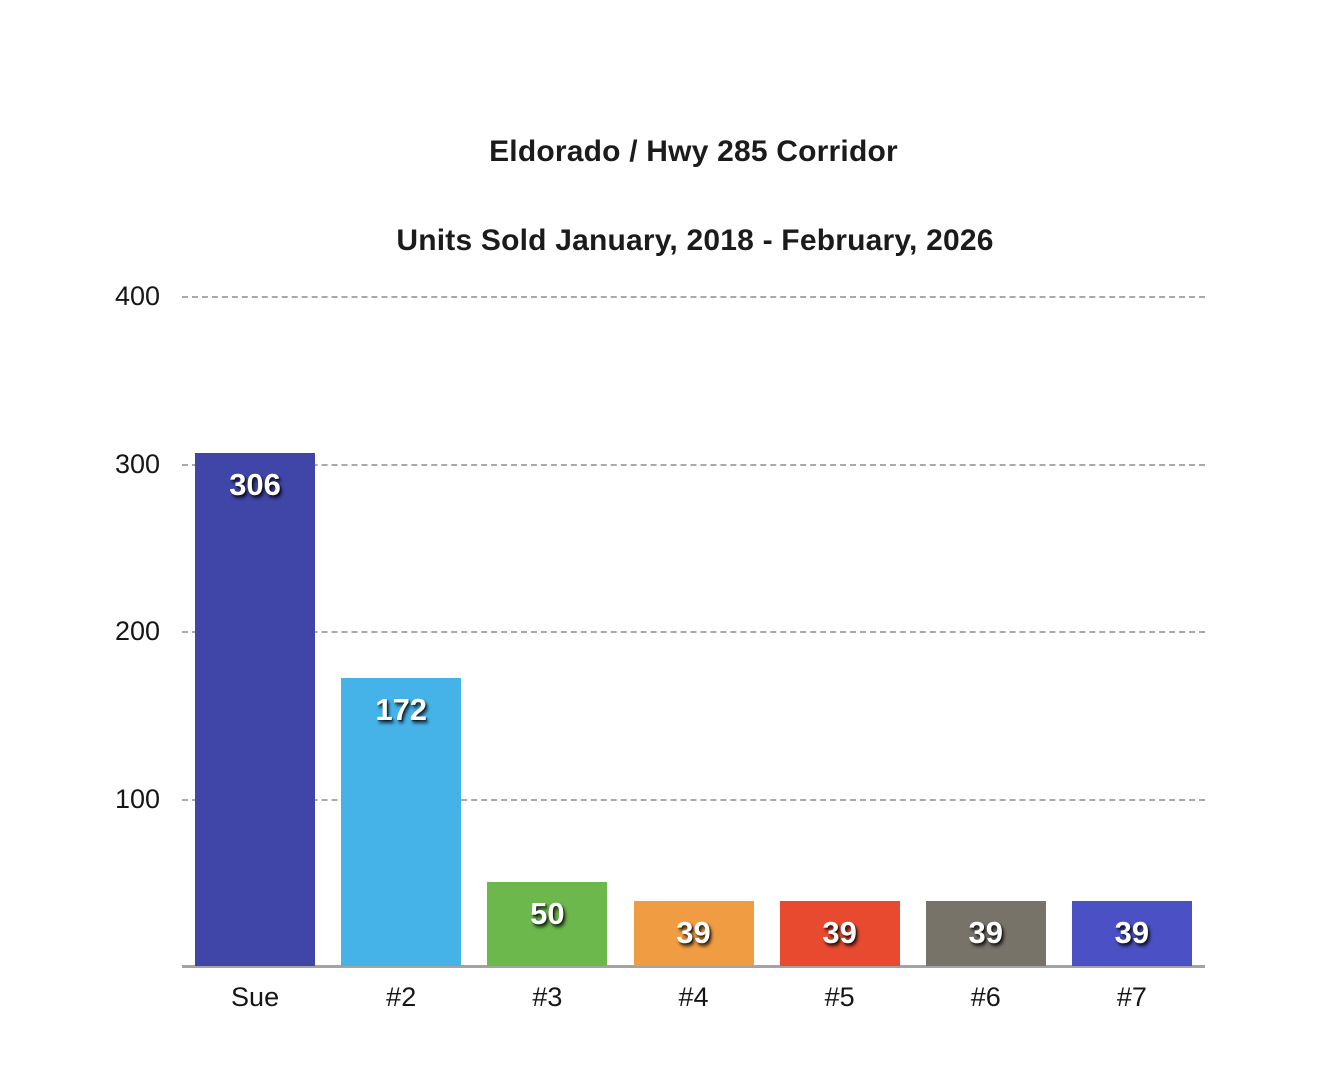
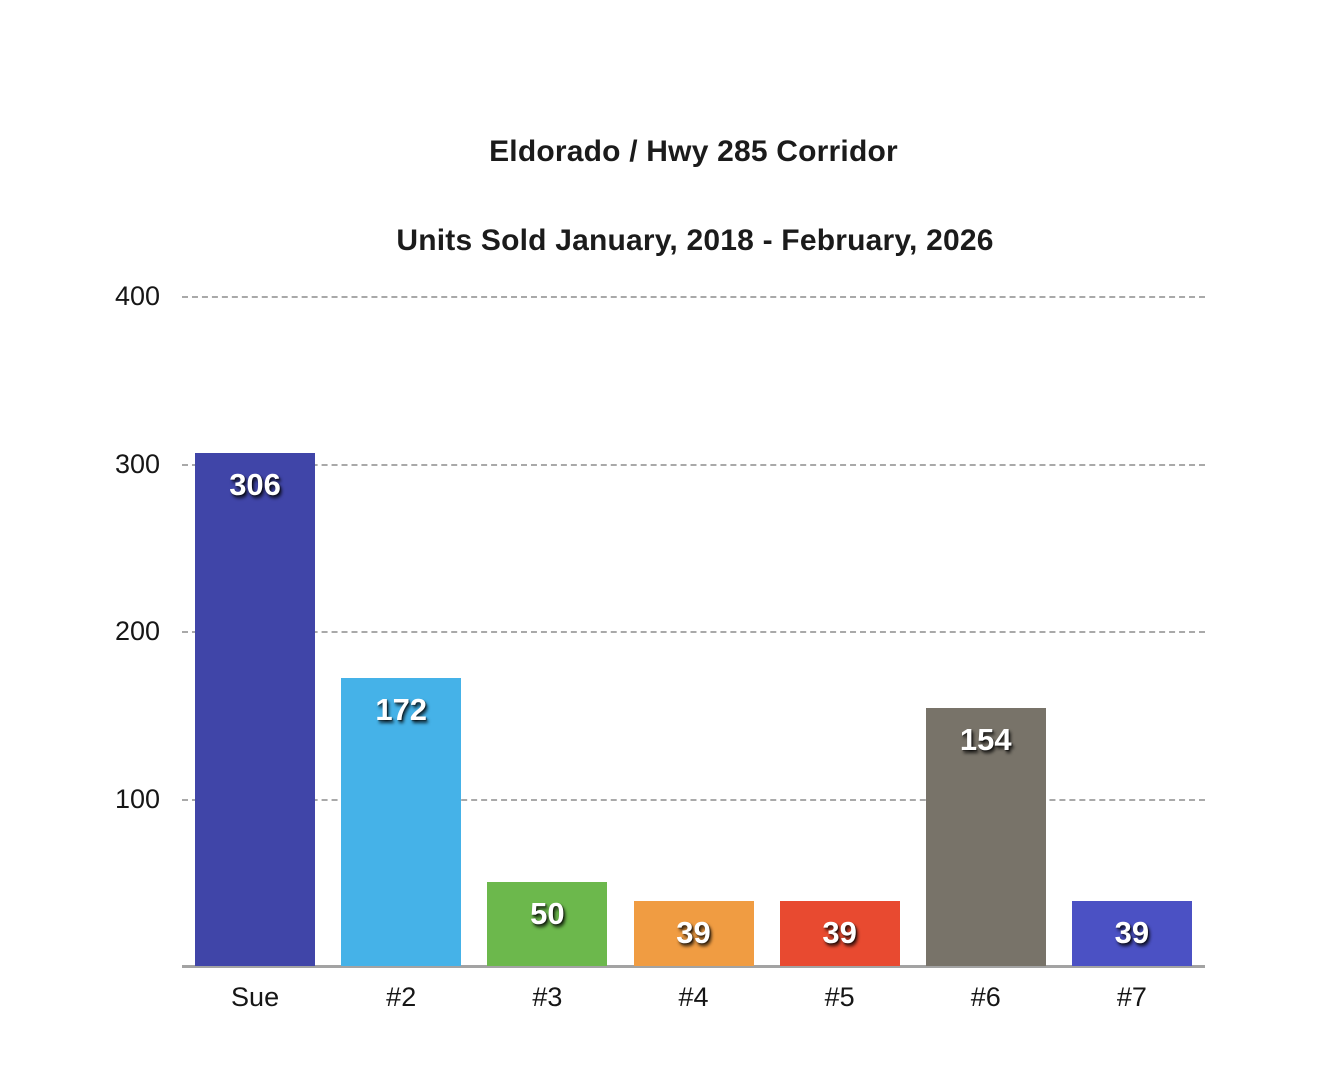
#6: 39 -> 154
